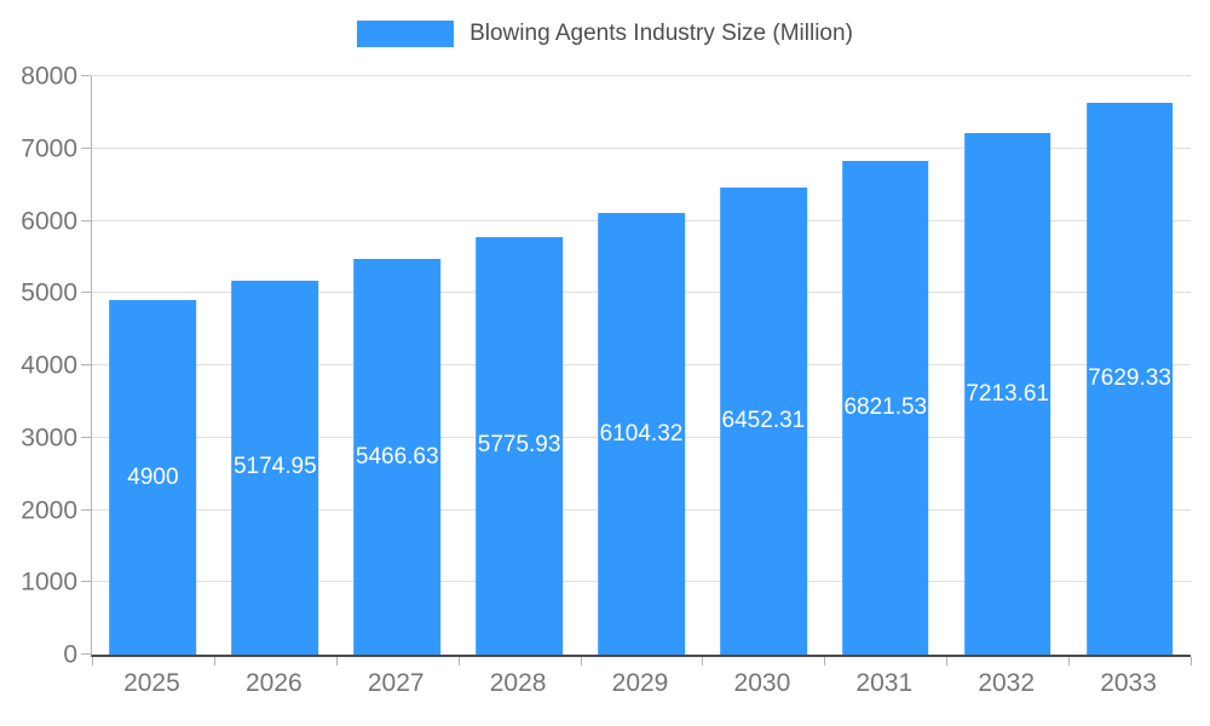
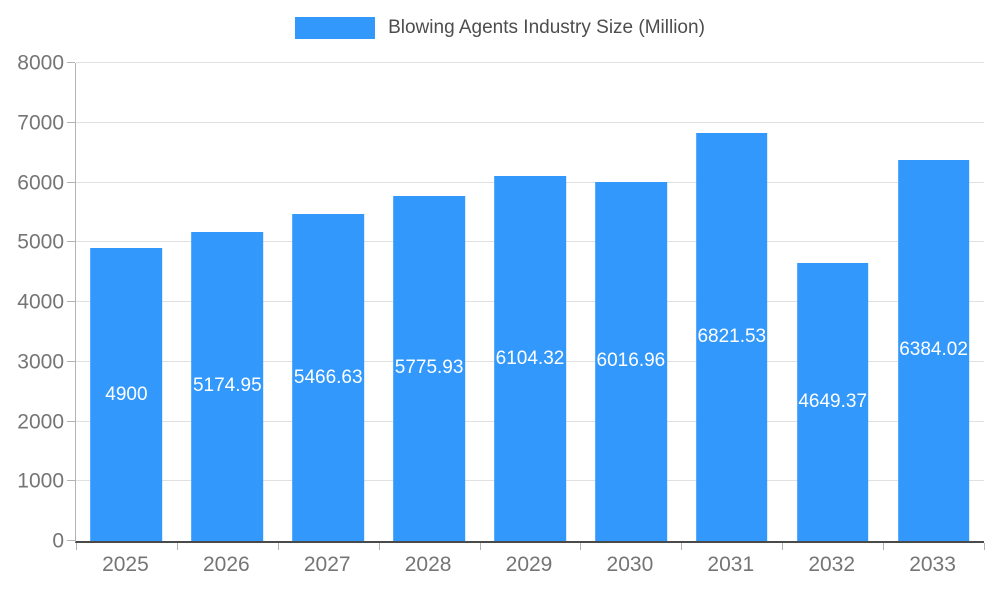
2030: 6452.31 -> 6016.96
2032: 7213.61 -> 4649.37
2033: 7629.33 -> 6384.02
